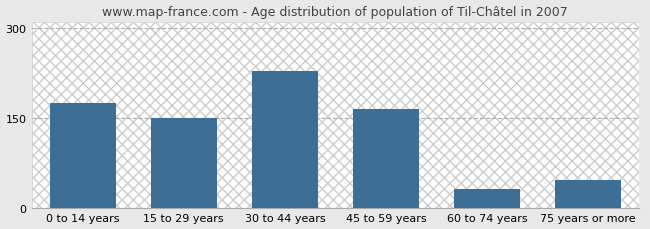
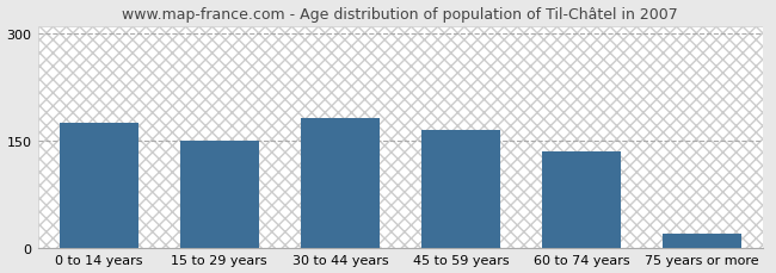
30 to 44 years: 228 -> 181
60 to 74 years: 32 -> 135
75 years or more: 46 -> 20
